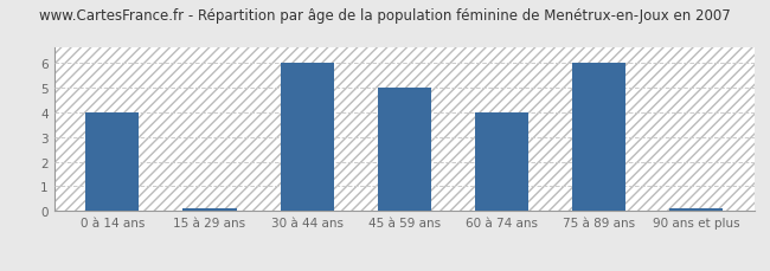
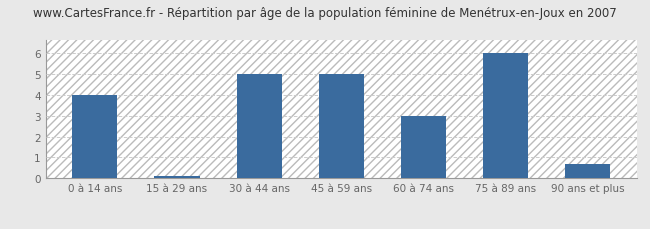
30 à 44 ans: 6.0 -> 5.0
60 à 74 ans: 4.0 -> 3.0
90 ans et plus: 0.1 -> 0.7
